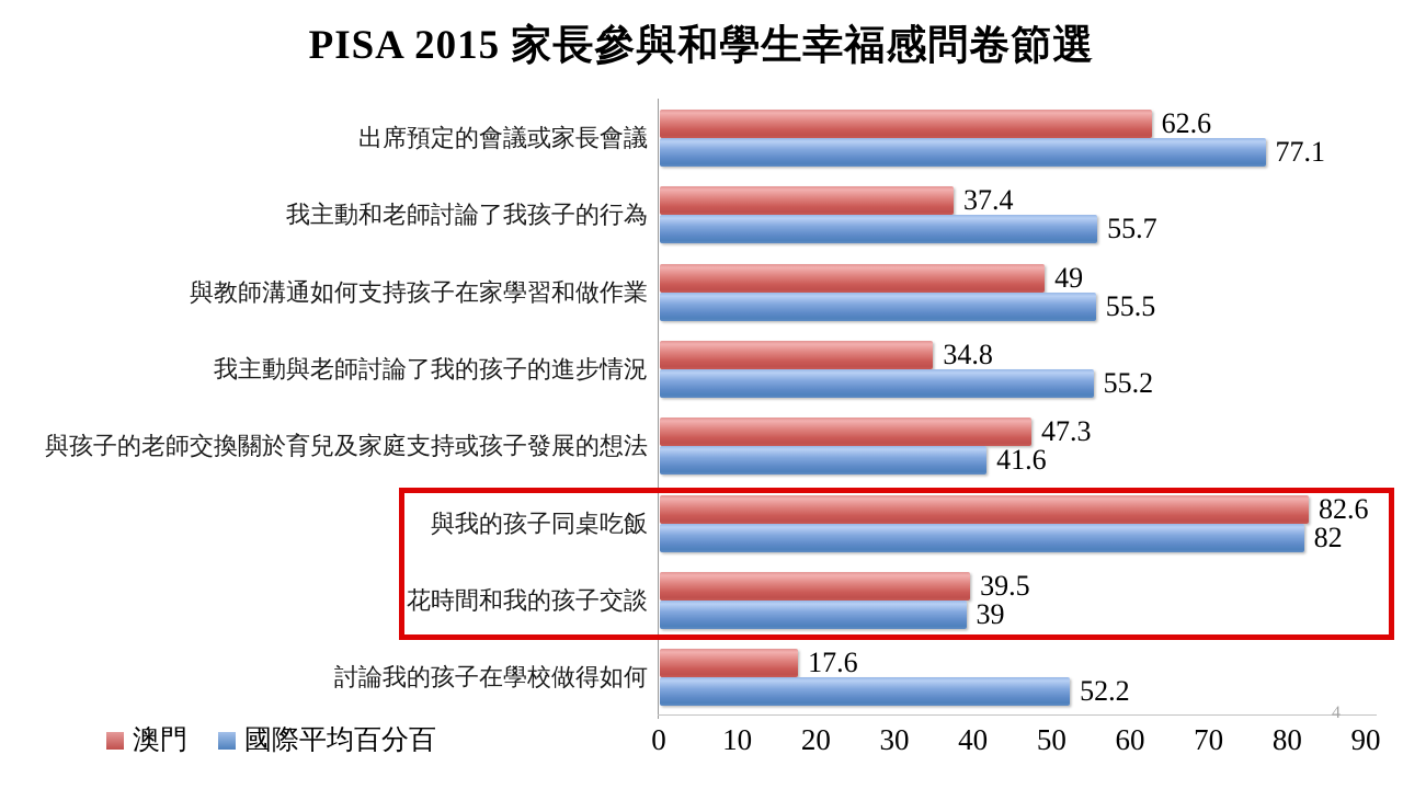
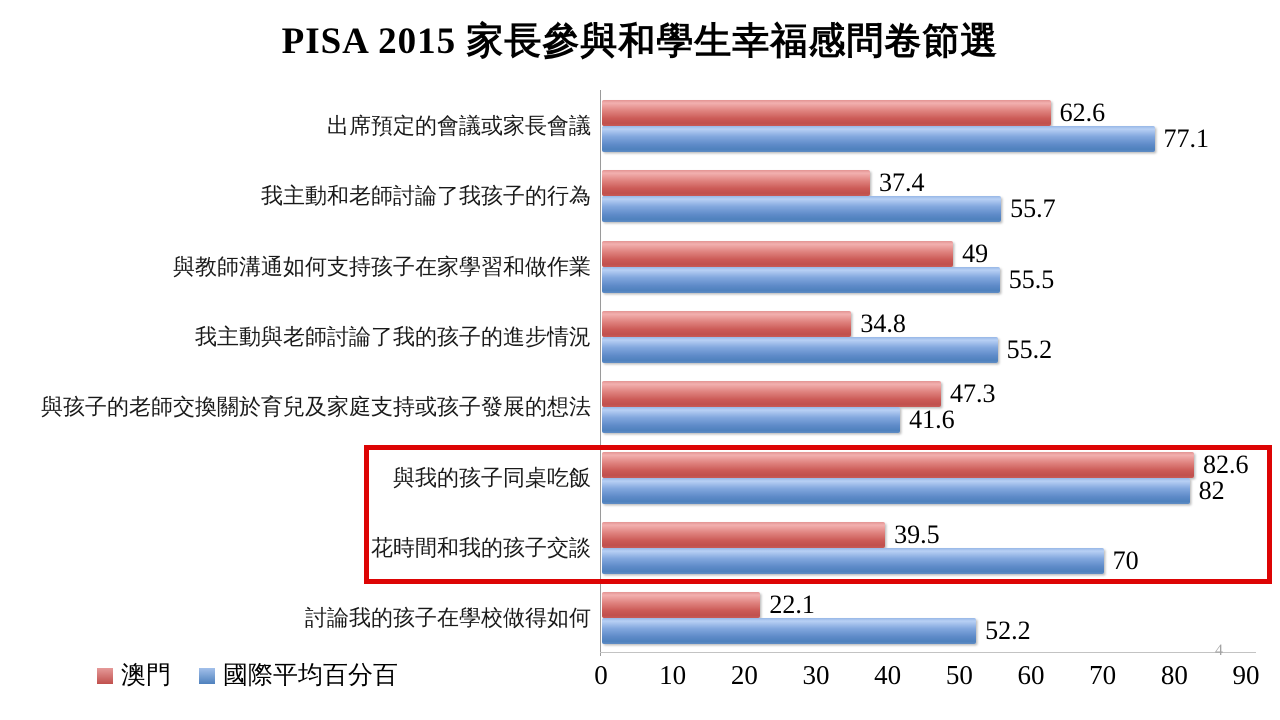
國際平均百分百/花時間和我的孩子交談: 39 -> 70
澳門/討論我的孩子在學校做得如何: 17.6 -> 22.1
